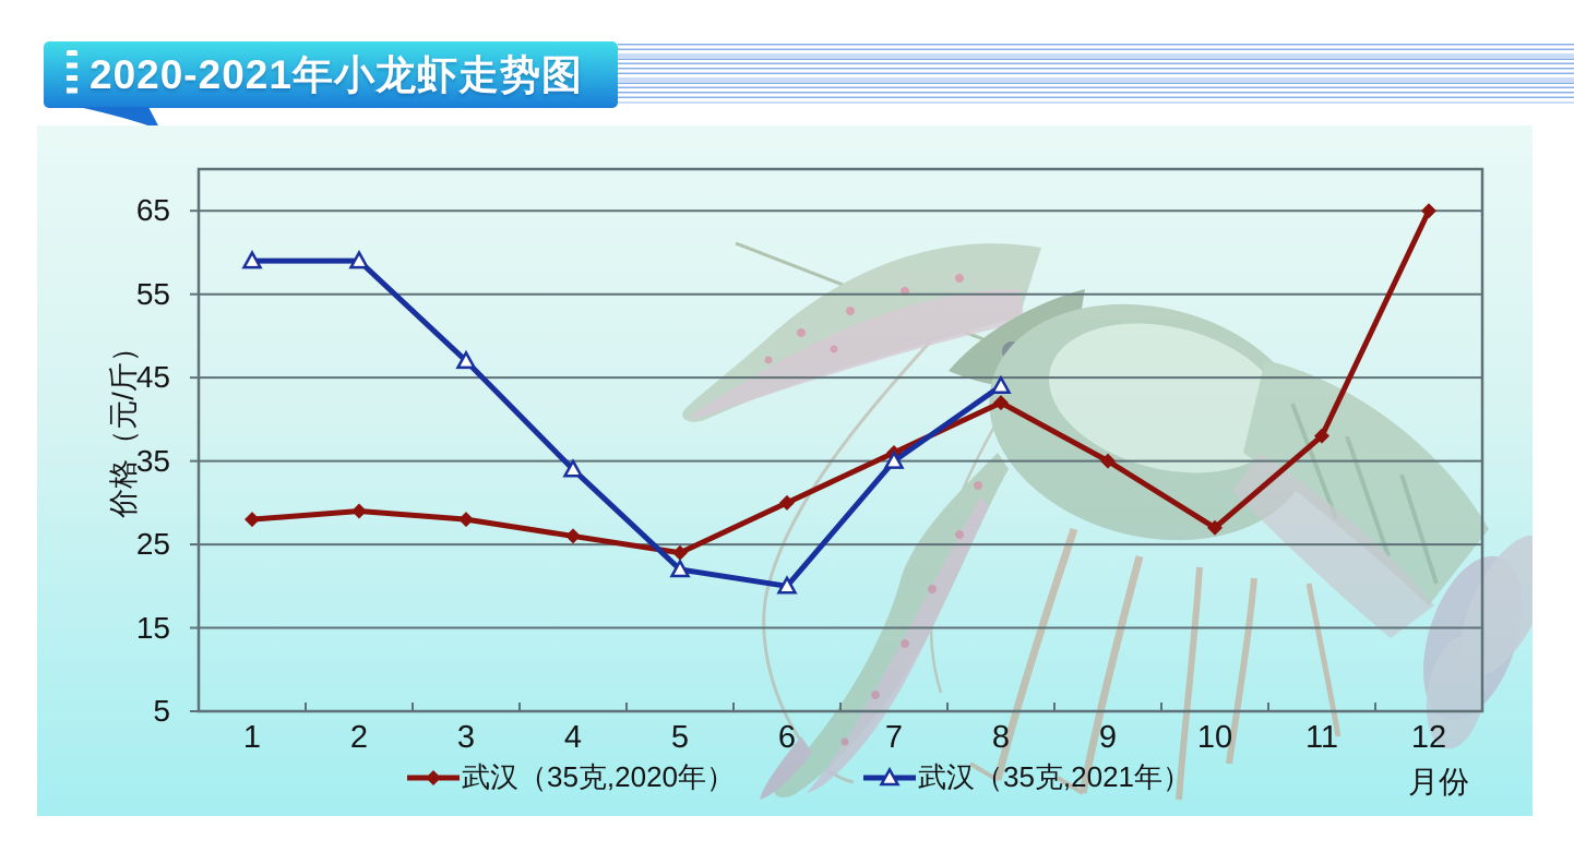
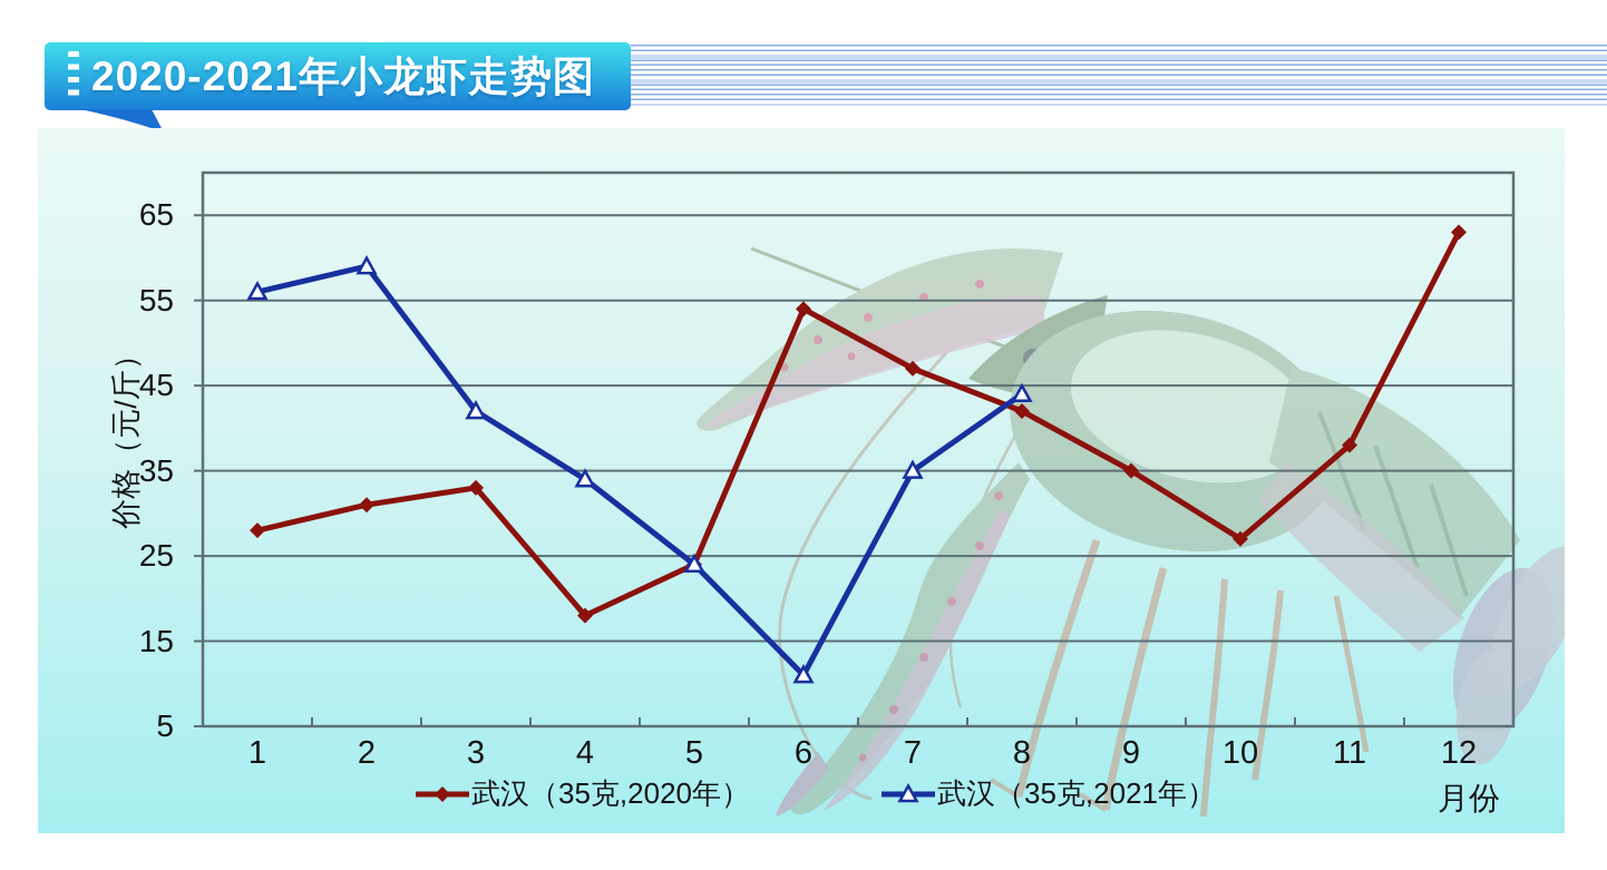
武汉（35克,2021年）/1: 59 -> 56
武汉（35克,2020年）/2: 29 -> 31
武汉（35克,2020年）/3: 28 -> 33
武汉（35克,2021年）/3: 47 -> 42
武汉（35克,2020年）/4: 26 -> 18
武汉（35克,2021年）/5: 22 -> 24
武汉（35克,2020年）/6: 30 -> 54
武汉（35克,2021年）/6: 20 -> 11
武汉（35克,2020年）/7: 36 -> 47
武汉（35克,2020年）/12: 65 -> 63
